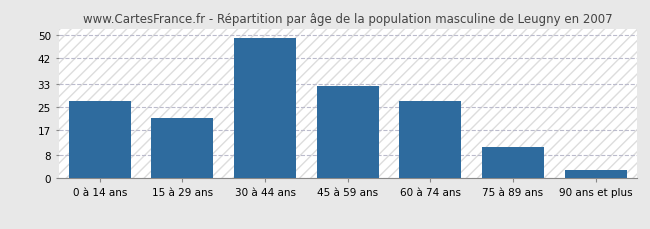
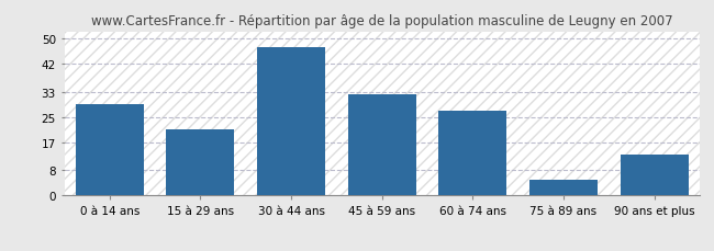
0 à 14 ans: 27 -> 29
30 à 44 ans: 49 -> 47
75 à 89 ans: 11 -> 5
90 ans et plus: 3 -> 13
